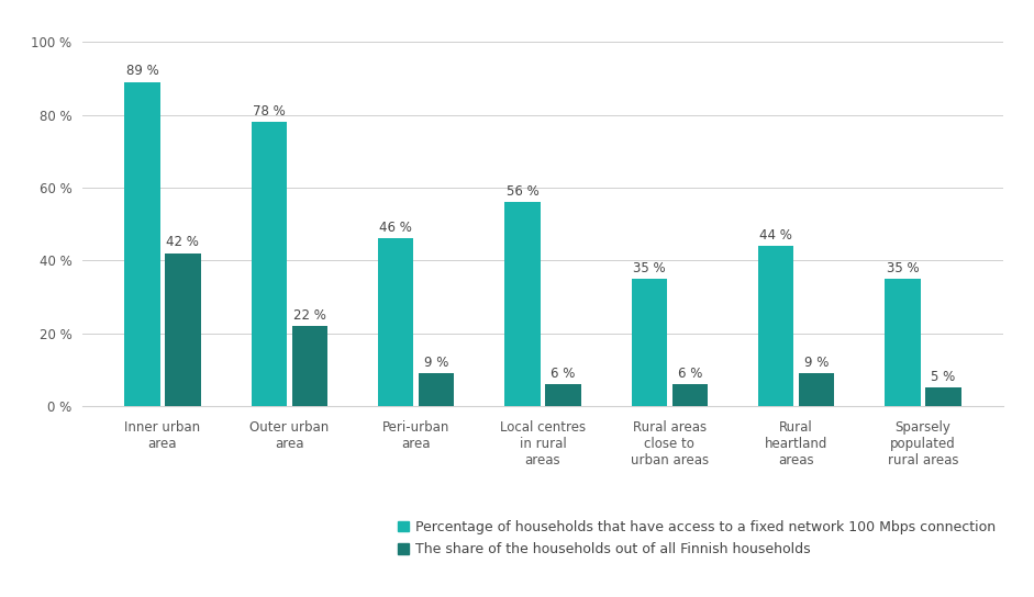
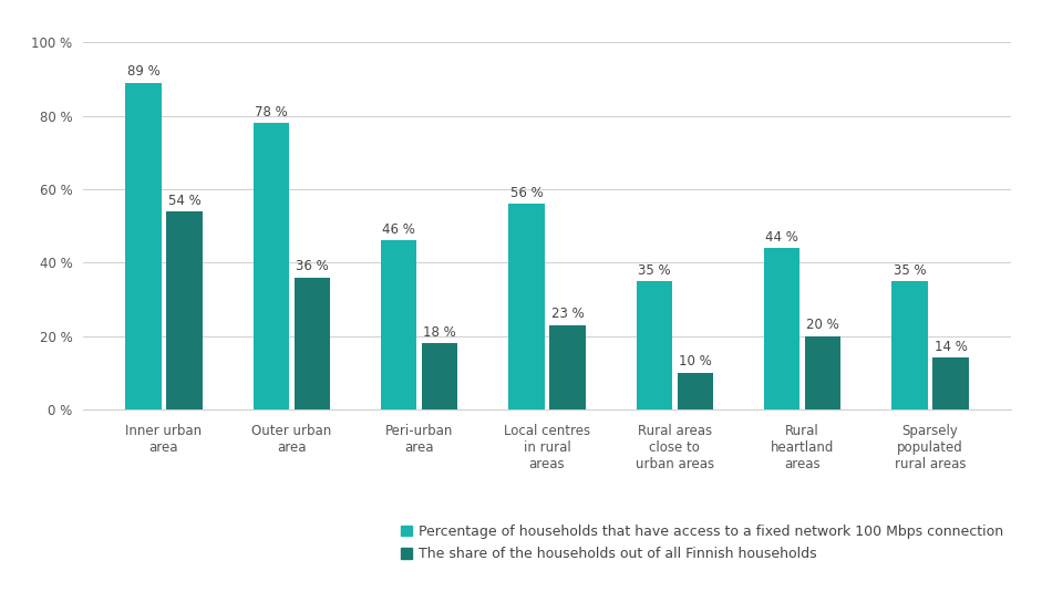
The share of the households out of all Finnish households/Inner urban area: 42 -> 54
The share of the households out of all Finnish households/Outer urban area: 22 -> 36
The share of the households out of all Finnish households/Peri-urban area: 9 -> 18
The share of the households out of all Finnish households/Local centres in rural areas: 6 -> 23
The share of the households out of all Finnish households/Rural areas close to urban areas: 6 -> 10
The share of the households out of all Finnish households/Rural heartland areas: 9 -> 20
The share of the households out of all Finnish households/Sparsely populated rural areas: 5 -> 14
